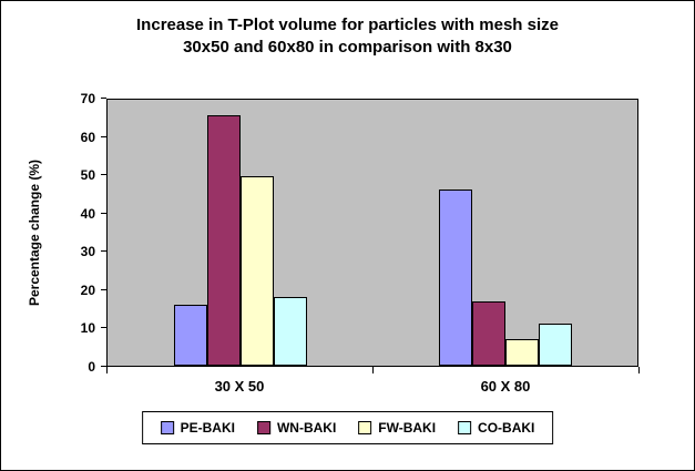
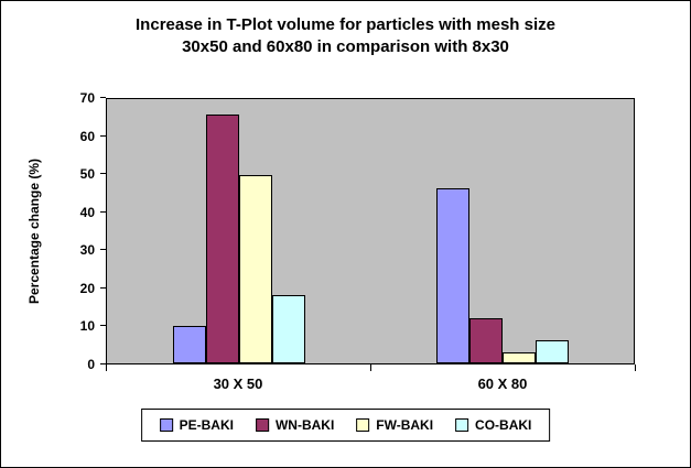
PE-BAKI/30 X 50: 16 -> 10
WN-BAKI/60 X 80: 17 -> 12
FW-BAKI/60 X 80: 7 -> 3
CO-BAKI/60 X 80: 11 -> 6
